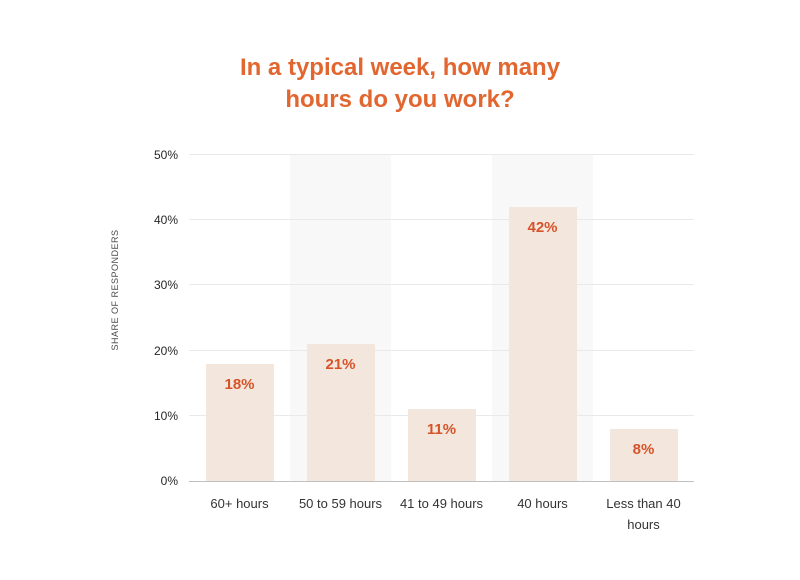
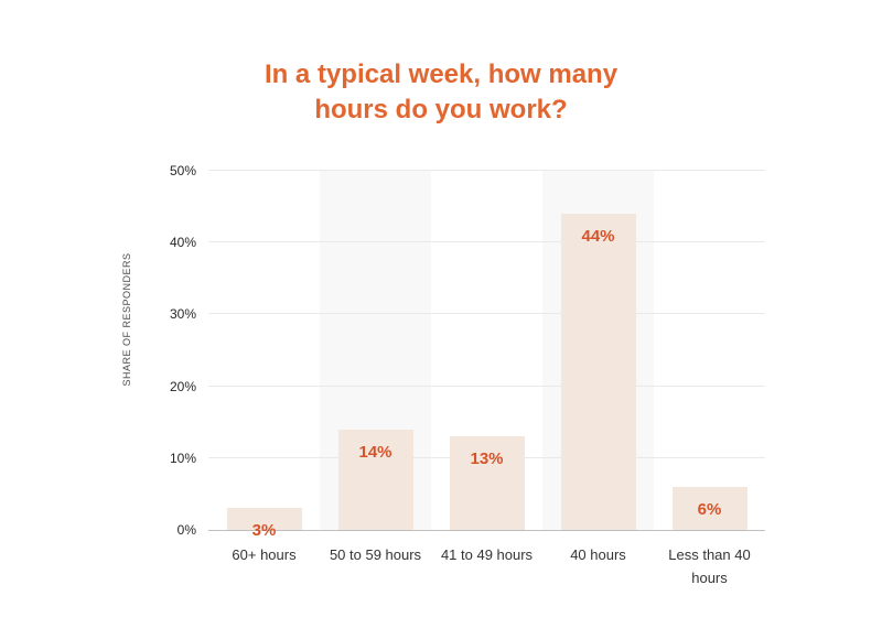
60+ hours: 18% -> 3%
50 to 59 hours: 21% -> 14%
41 to 49 hours: 11% -> 13%
40 hours: 42% -> 44%
Less than 40 hours: 8% -> 6%
